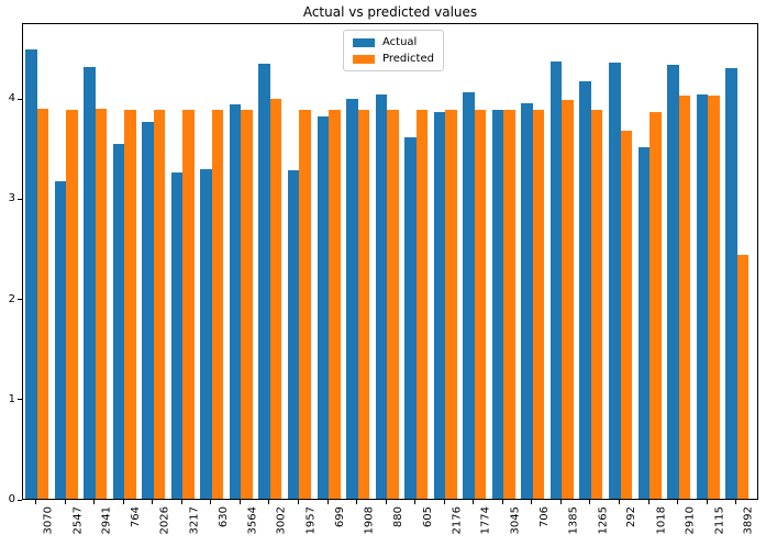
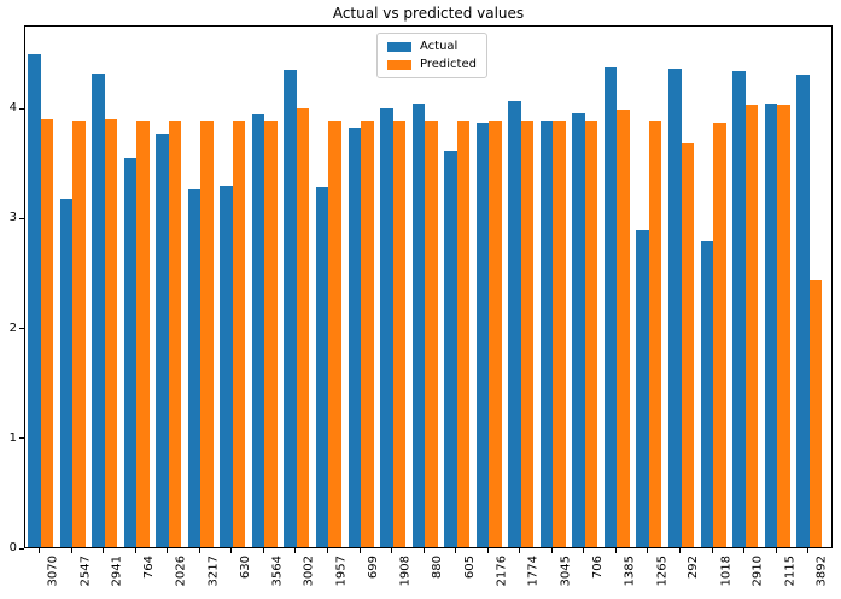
Actual/1265: 4.2 -> 2.9
Actual/1018: 3.5 -> 2.8
